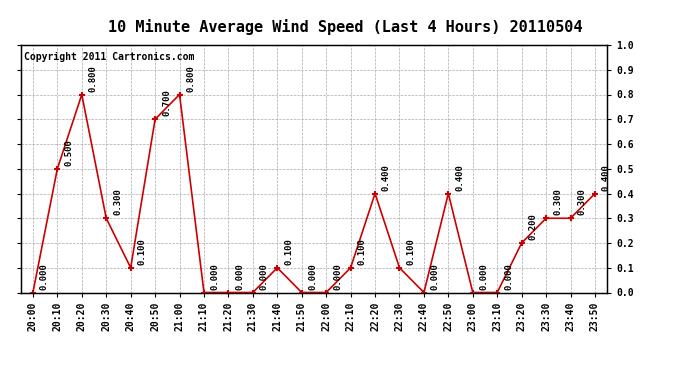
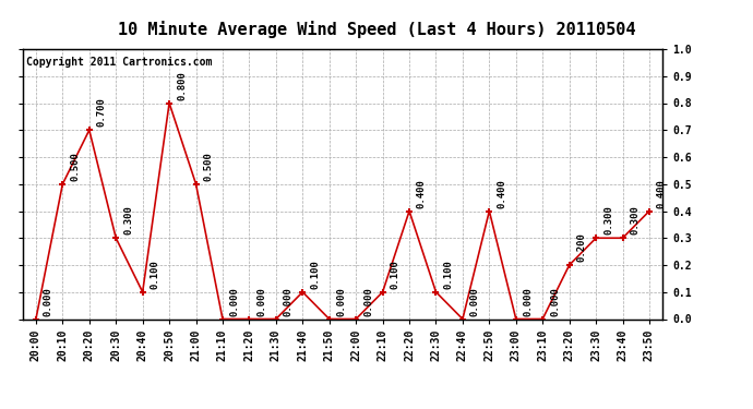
20:20: 0.800 -> 0.700
20:50: 0.700 -> 0.800
21:00: 0.800 -> 0.500
